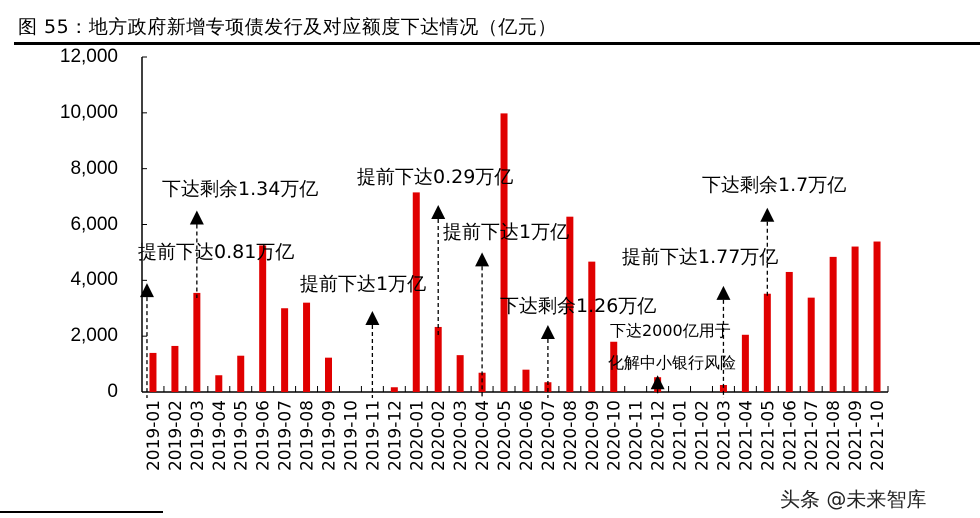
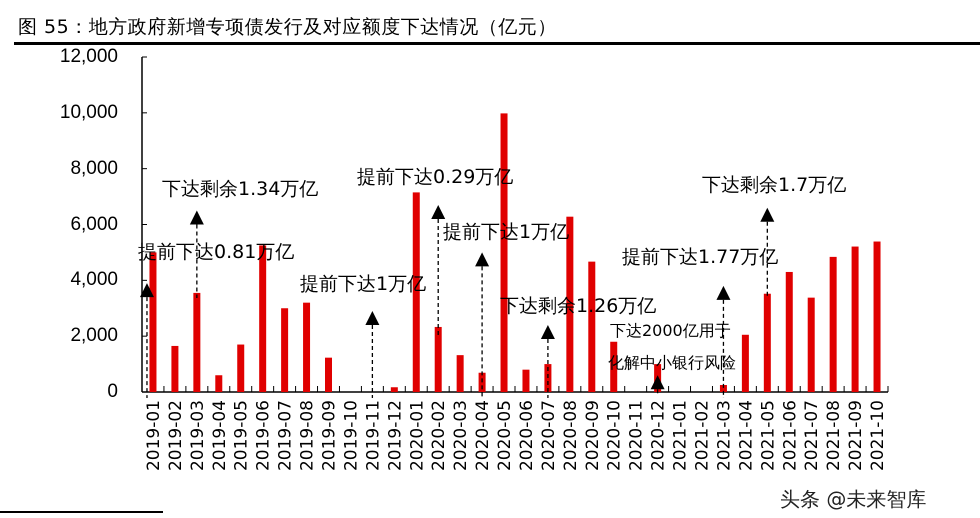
2019-01: 1400 -> 5000
2019-05: 1300 -> 1700
2020-07: 400 -> 1000
2020-12: 500 -> 1000
